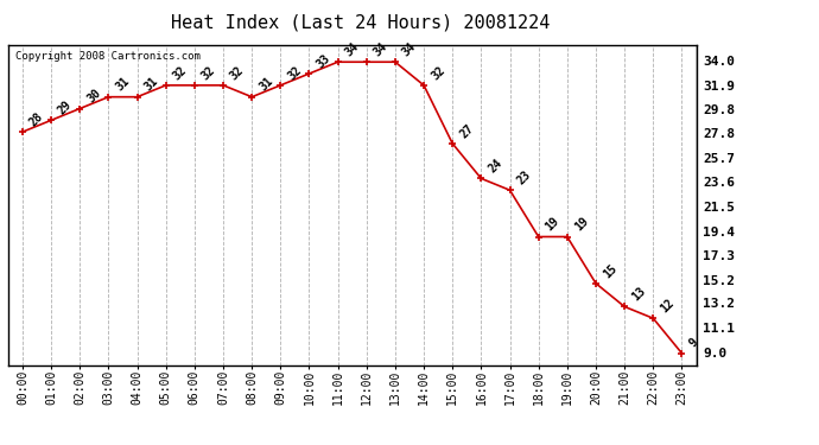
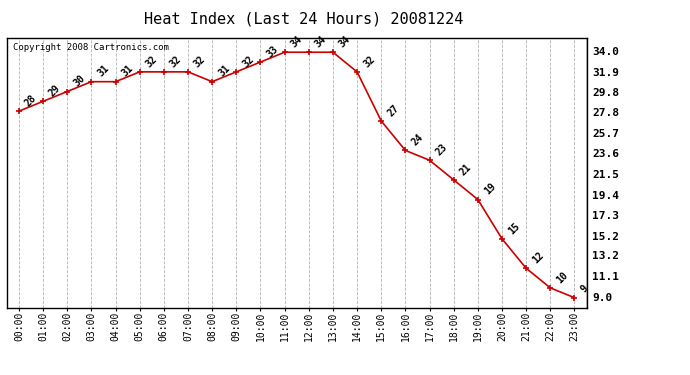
18:00: 19 -> 21
21:00: 13 -> 12
22:00: 12 -> 10
